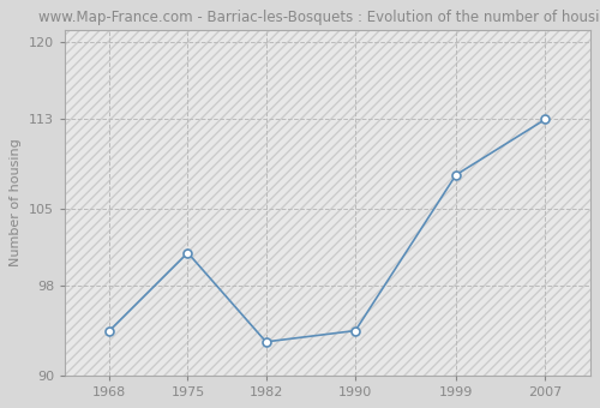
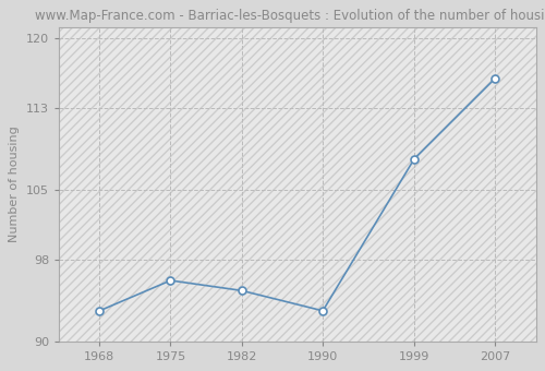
1968: 94 -> 93
1975: 101 -> 96
1982: 93 -> 95
1990: 94 -> 93
2007: 113 -> 116
